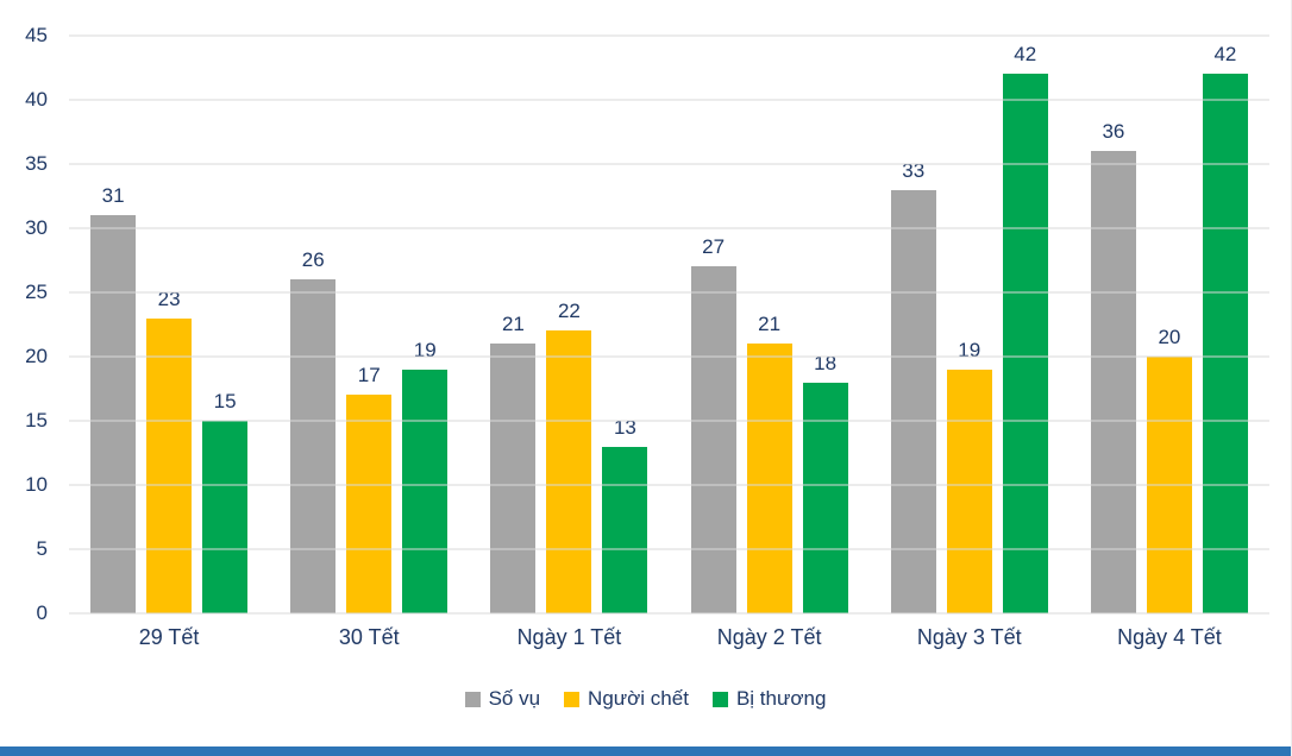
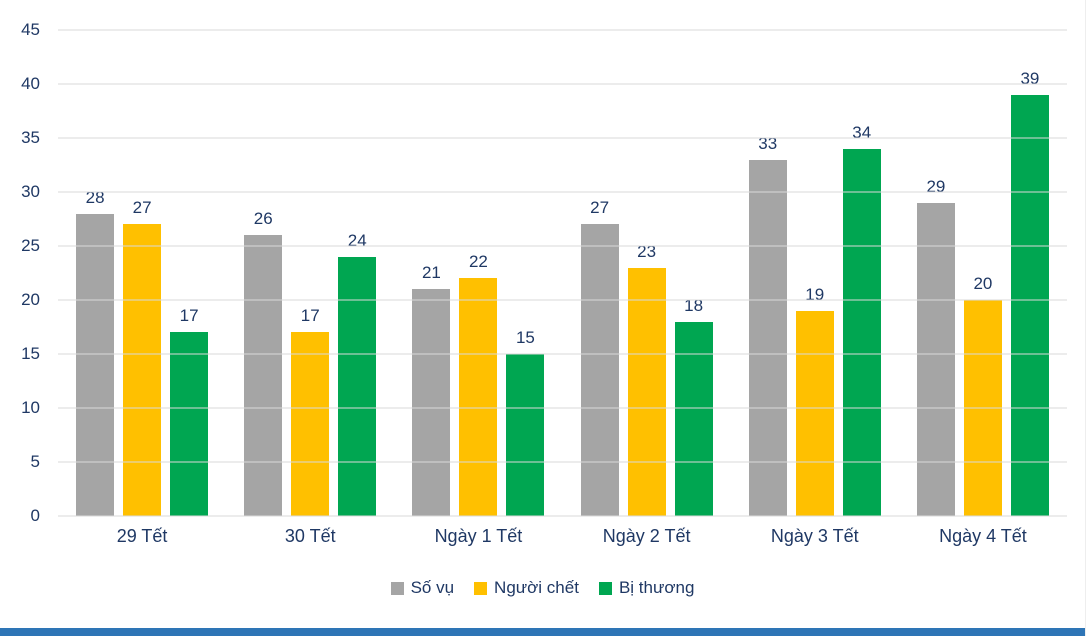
Số vụ/29 Tết: 31 -> 28
Người chết/29 Tết: 23 -> 27
Bị thương/29 Tết: 15 -> 17
Bị thương/30 Tết: 19 -> 24
Bị thương/Ngày 1 Tết: 13 -> 15
Người chết/Ngày 2 Tết: 21 -> 23
Bị thương/Ngày 3 Tết: 42 -> 34
Số vụ/Ngày 4 Tết: 36 -> 29
Bị thương/Ngày 4 Tết: 42 -> 39
